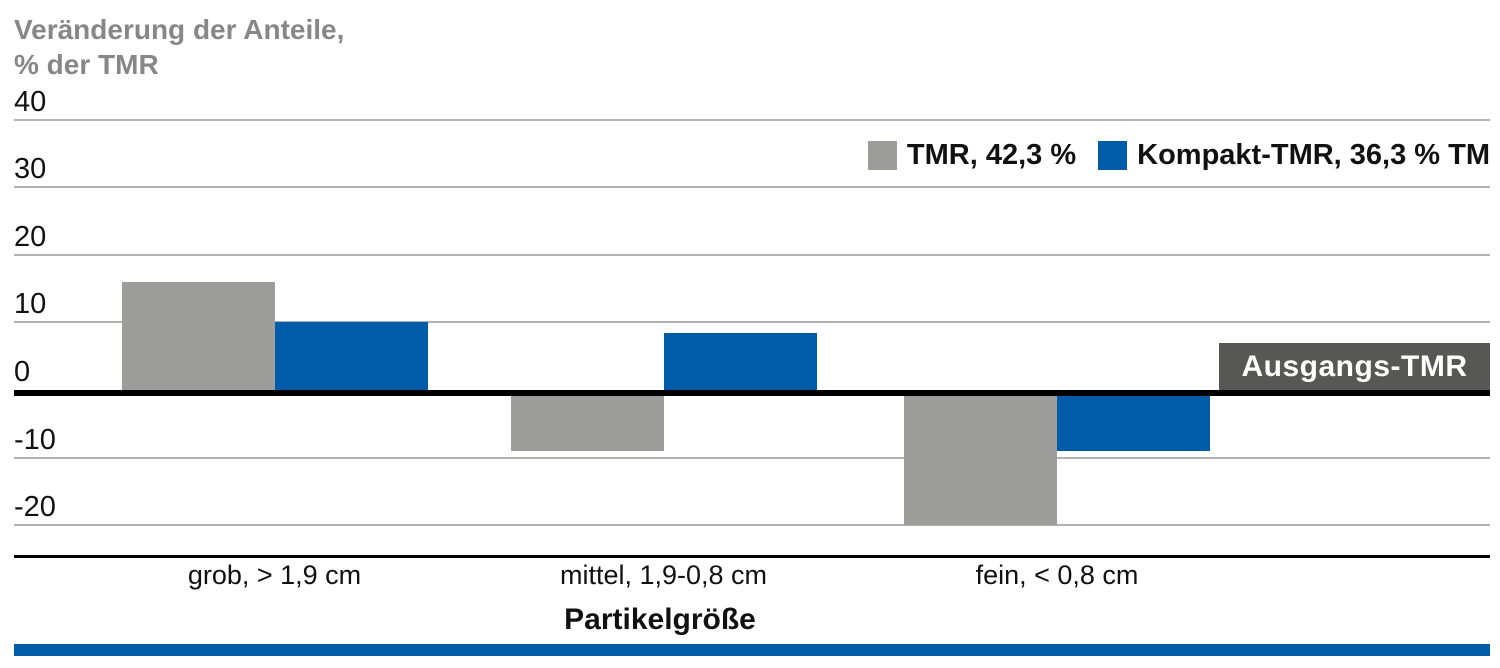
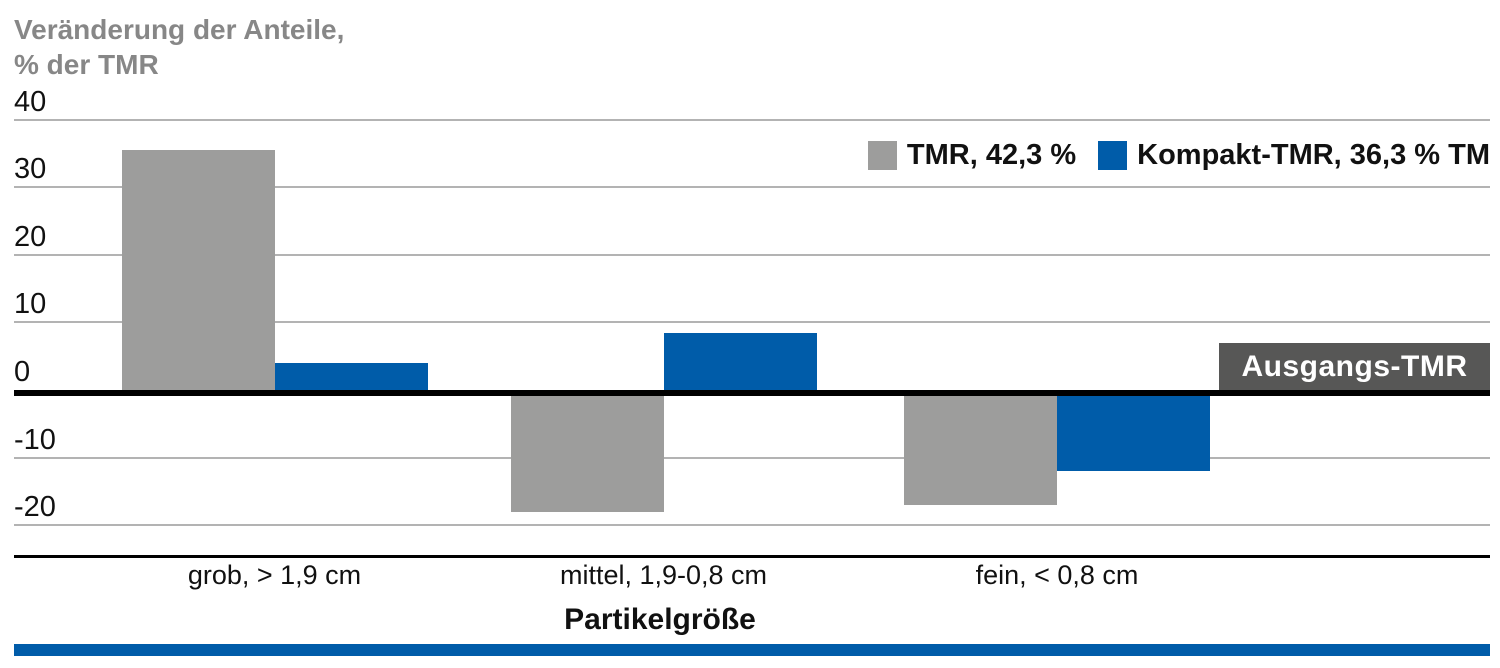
TMR, 42,3 %/grob, > 1,9 cm: 16 -> 36
Kompakt-TMR, 36,3 % TM/grob, > 1,9 cm: 10 -> 4
TMR, 42,3 %/mittel, 1,9-0,8 cm: -9 -> -18
TMR, 42,3 %/fein, < 0,8 cm: -20 -> -17
Kompakt-TMR, 36,3 % TM/fein, < 0,8 cm: -9 -> -12
